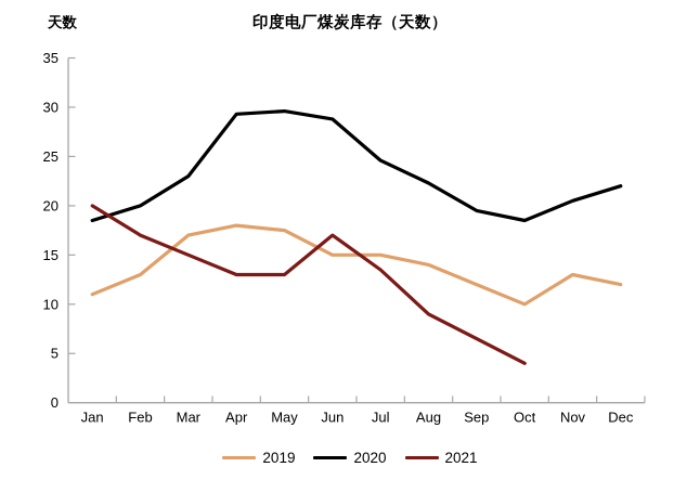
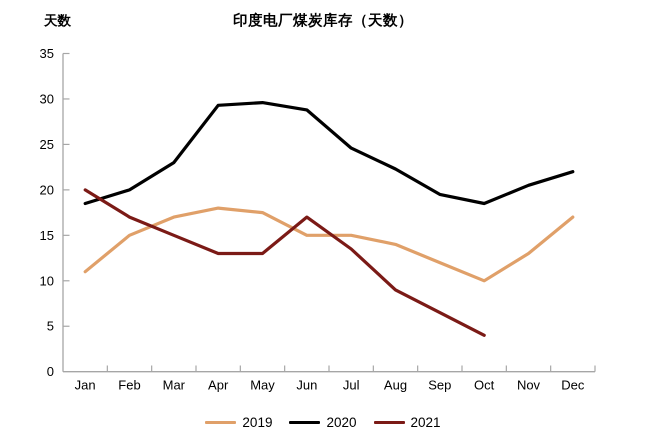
2019/Feb: 13 -> 15
2019/Dec: 12 -> 17
